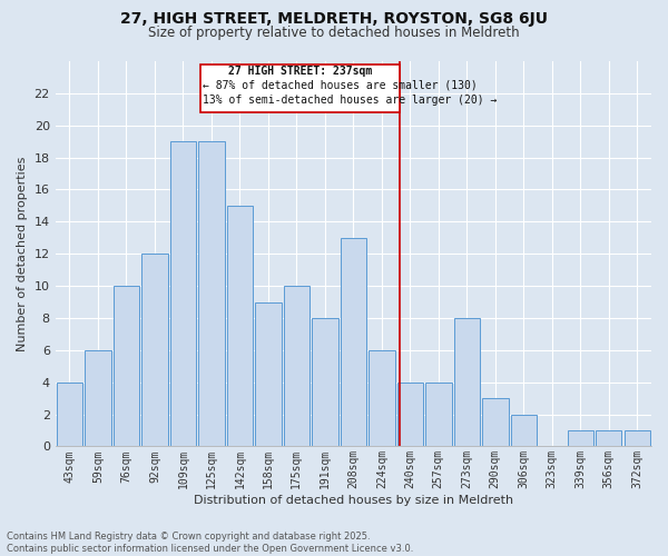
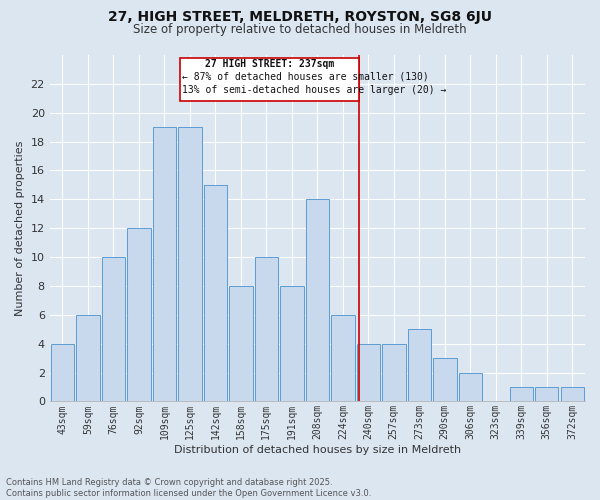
158sqm: 9 -> 8
208sqm: 13 -> 14
273sqm: 8 -> 5
